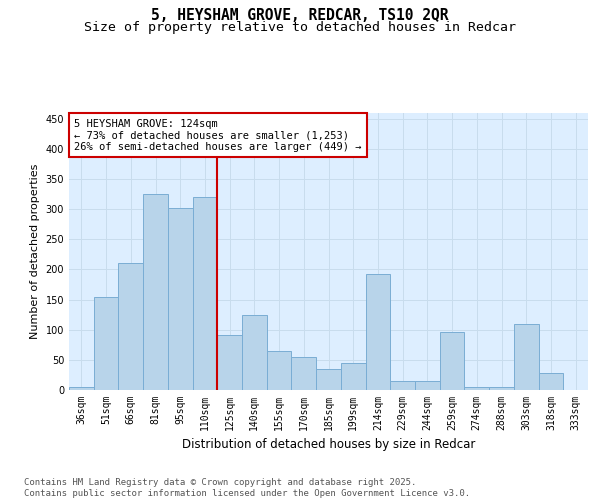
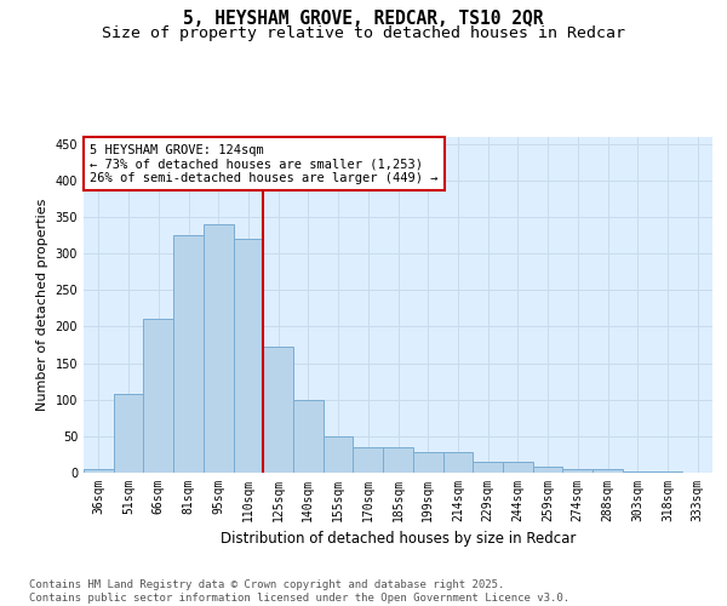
51sqm: 154 -> 107
95sqm: 302 -> 340
125sqm: 92 -> 172
140sqm: 124 -> 100
155sqm: 64 -> 50
170sqm: 54 -> 35
199sqm: 44 -> 29
214sqm: 192 -> 29
259sqm: 96 -> 8
303sqm: 110 -> 1
318sqm: 28 -> 1
